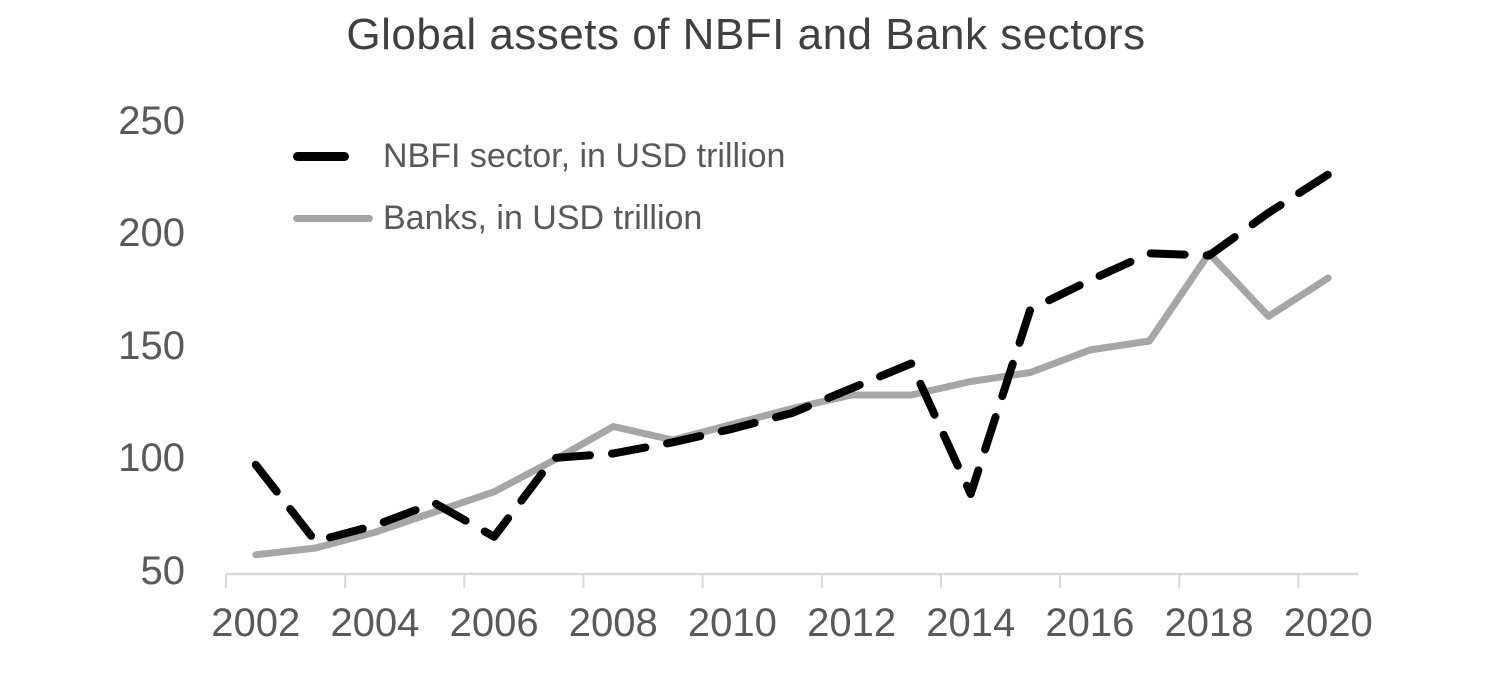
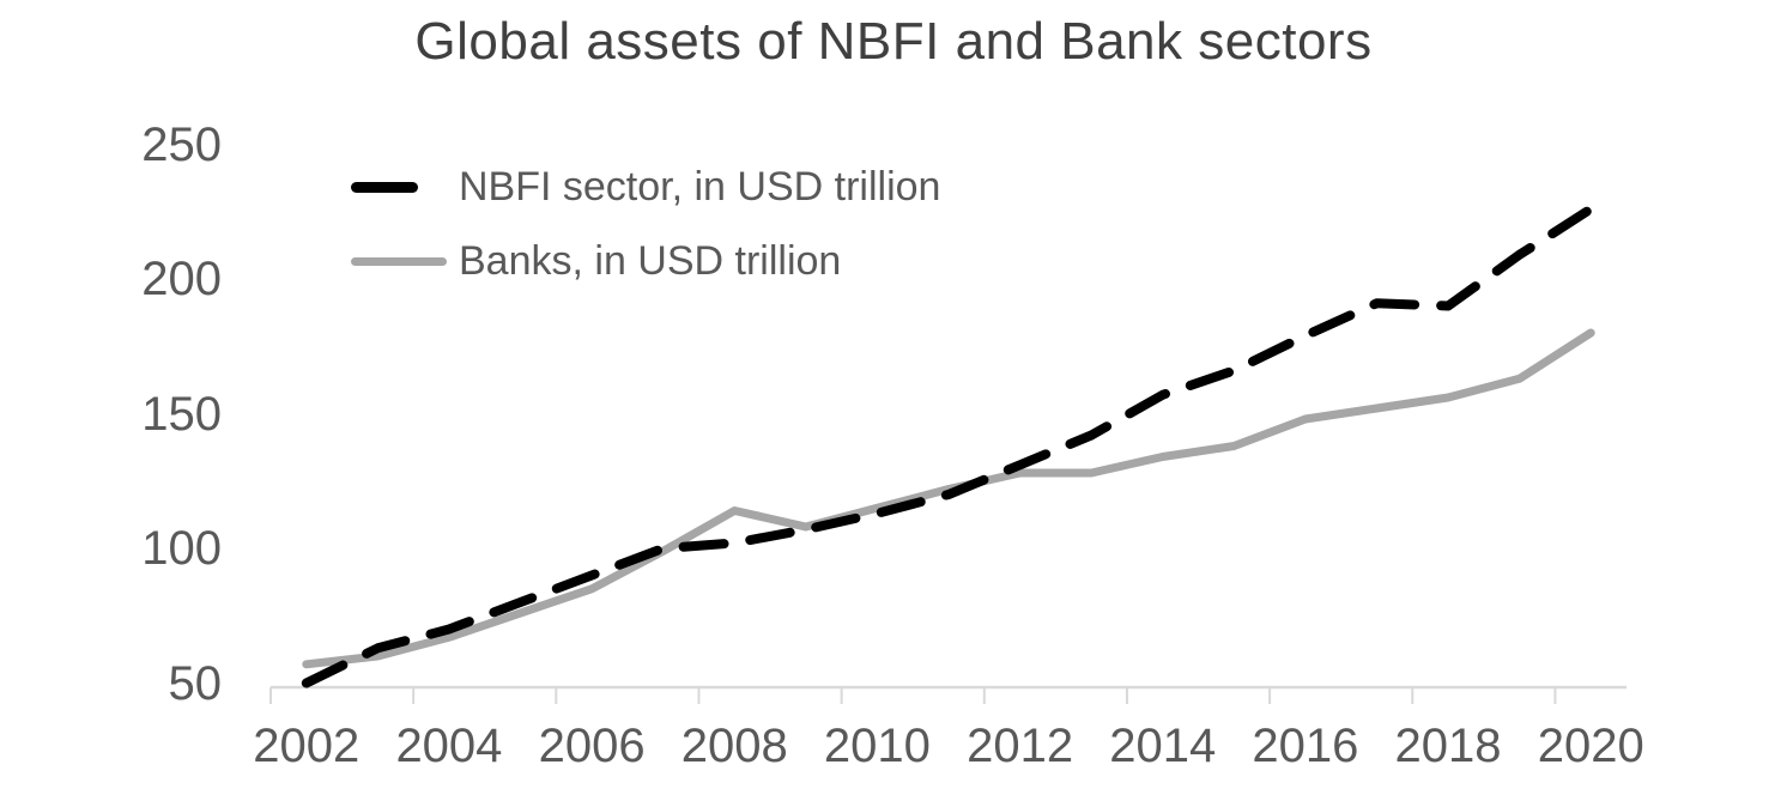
NBFI sector, in USD trillion/2002: 97 -> 50
NBFI sector, in USD trillion/2006: 65 -> 90
NBFI sector, in USD trillion/2014: 84 -> 157
Banks, in USD trillion/2018: 191 -> 156
